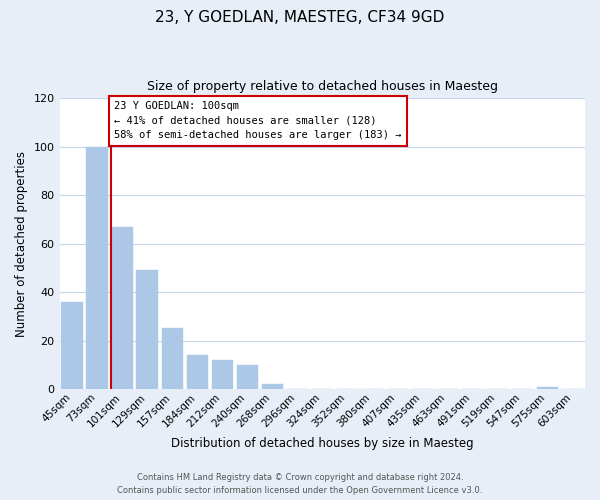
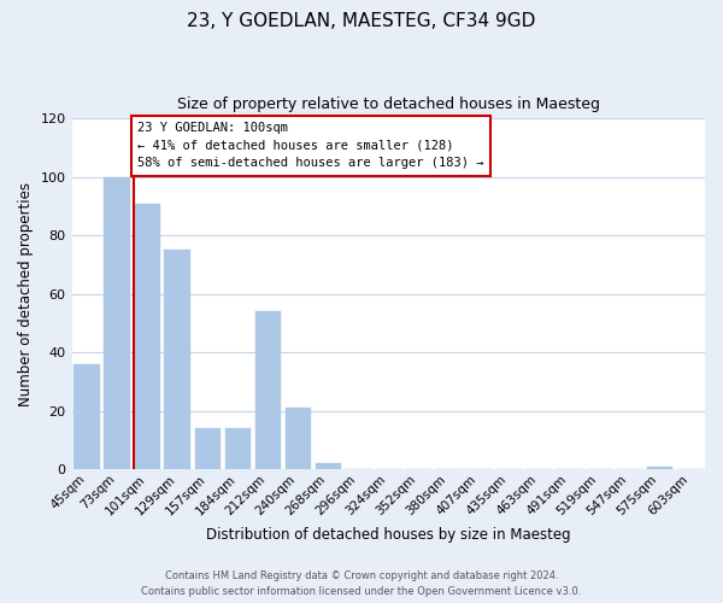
101sqm: 67 -> 91
129sqm: 49 -> 75
157sqm: 25 -> 14
212sqm: 12 -> 54
240sqm: 10 -> 21
